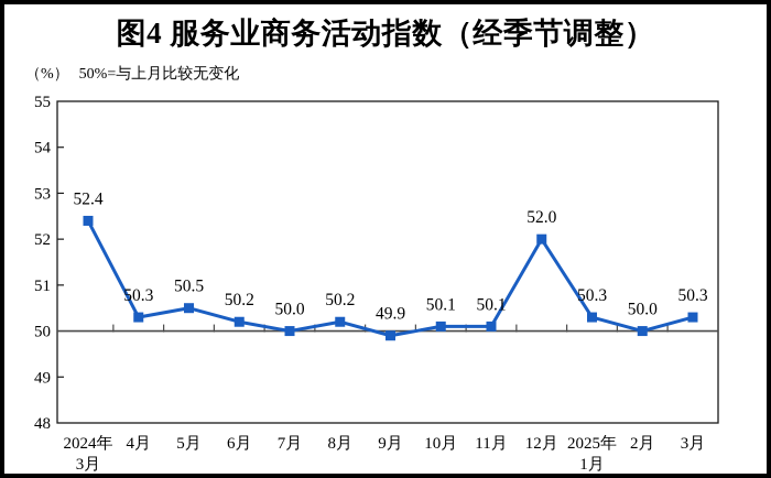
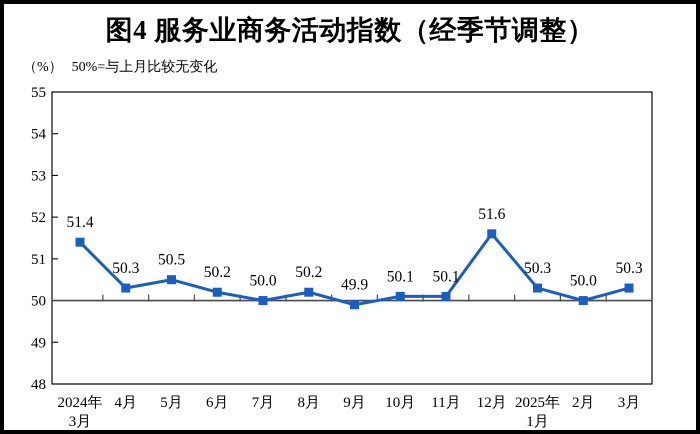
2024年 3月: 52.4 -> 51.4
12月: 52.0 -> 51.6
